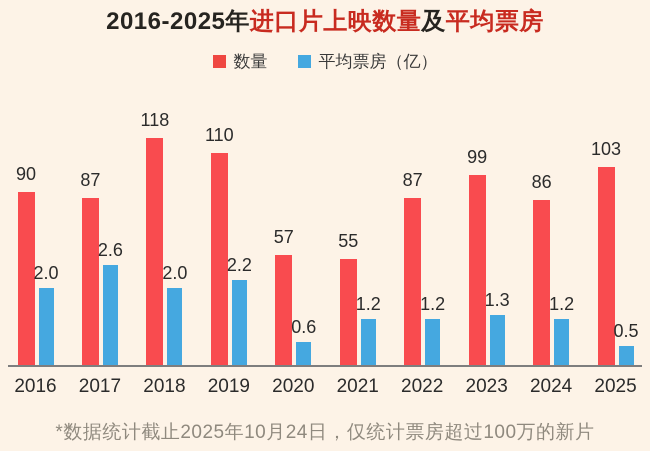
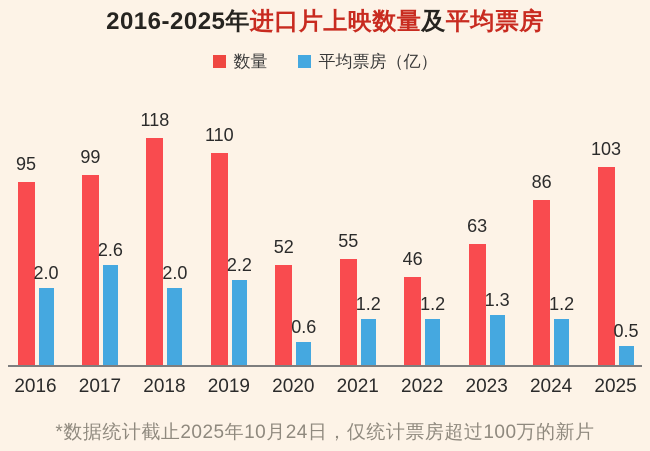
数量/2016: 90 -> 95
数量/2017: 87 -> 99
数量/2020: 57 -> 52
数量/2022: 87 -> 46
数量/2023: 99 -> 63
